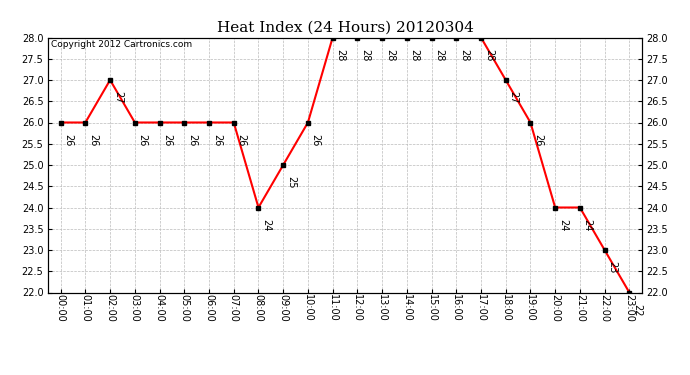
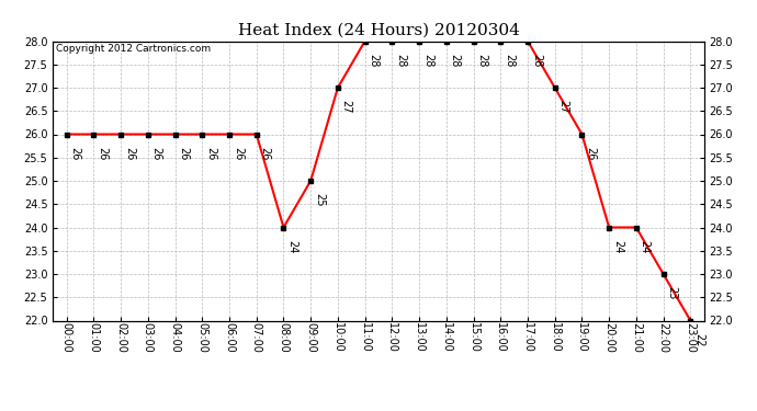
02:00: 27 -> 26
10:00: 26 -> 27
